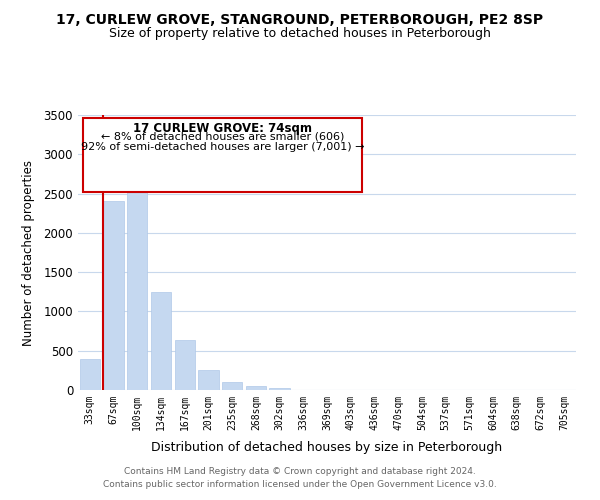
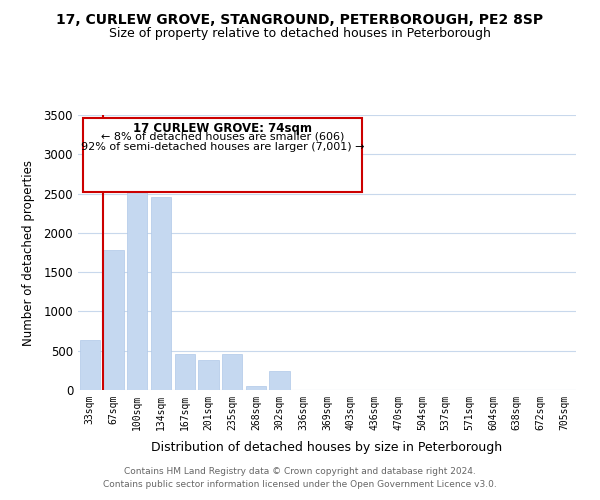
33sqm: 400 -> 640
67sqm: 2400 -> 1780
134sqm: 1250 -> 2460
167sqm: 640 -> 460
201sqm: 260 -> 380
235sqm: 100 -> 460
302sqm: 20 -> 240
